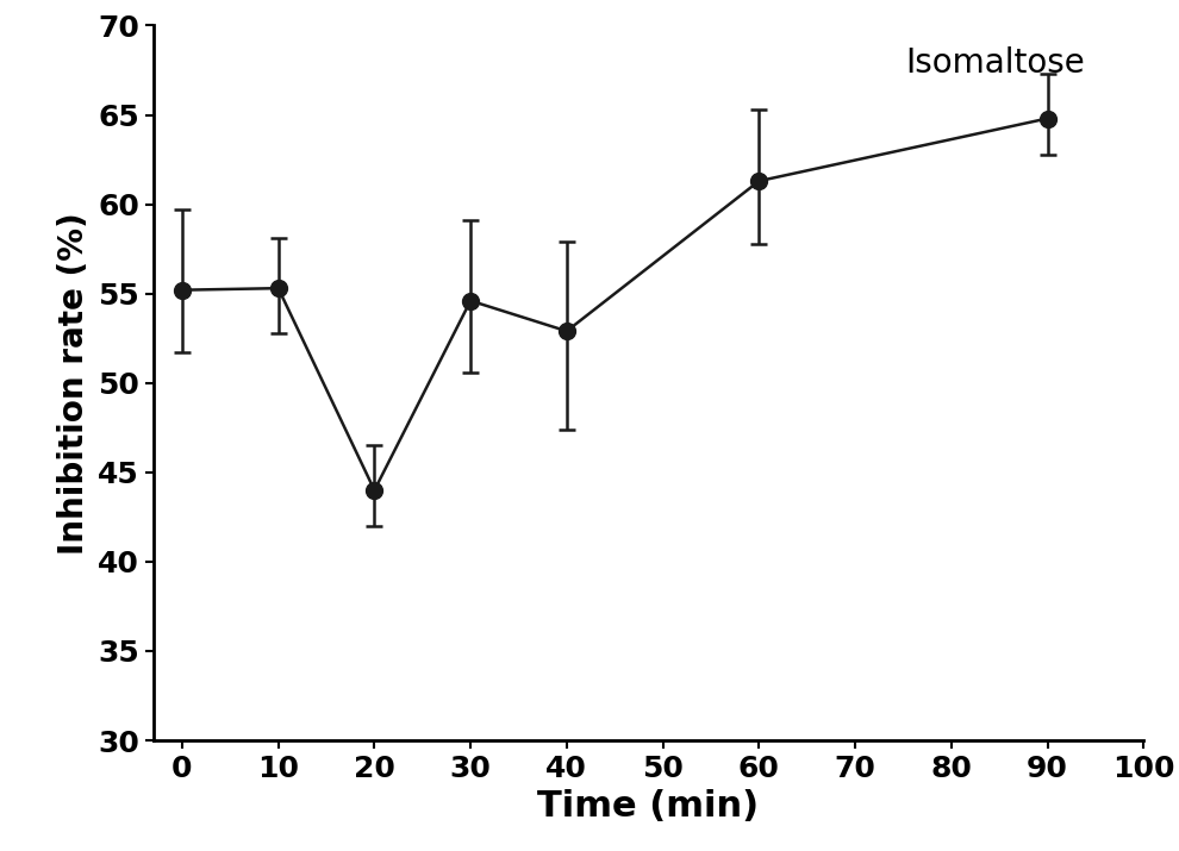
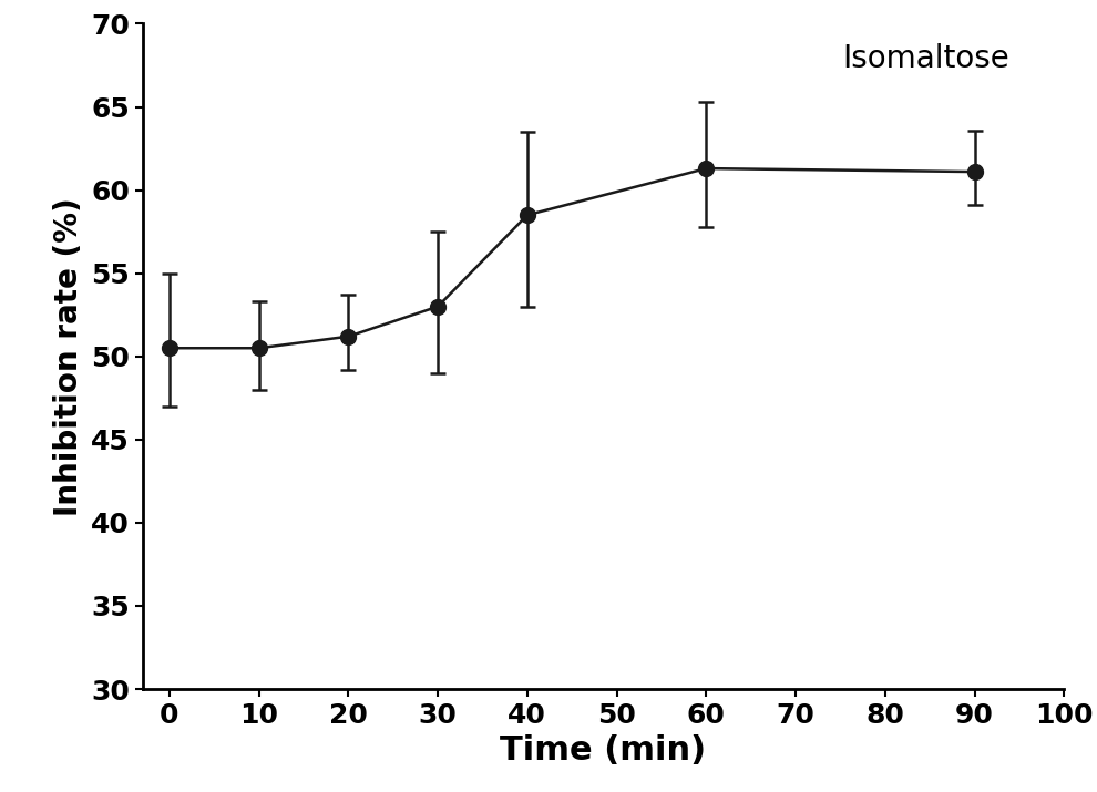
0: 55.2 -> 50.5
10: 55.3 -> 50.5
20: 44.0 -> 51.2
30: 54.6 -> 53.0
40: 52.9 -> 58.5
90: 64.8 -> 61.1
